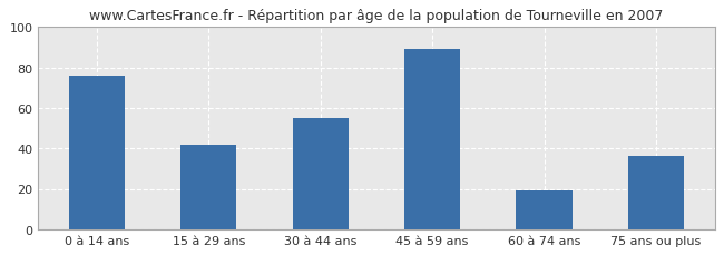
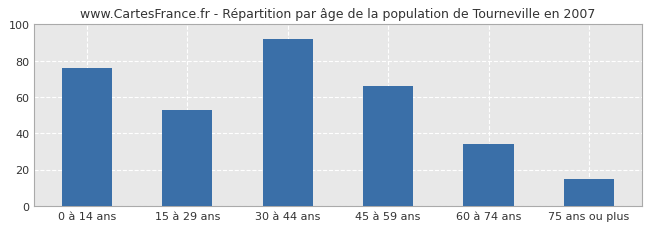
15 à 29 ans: 42 -> 53
30 à 44 ans: 55 -> 92
45 à 59 ans: 89 -> 66
60 à 74 ans: 19 -> 34
75 ans ou plus: 36 -> 15
